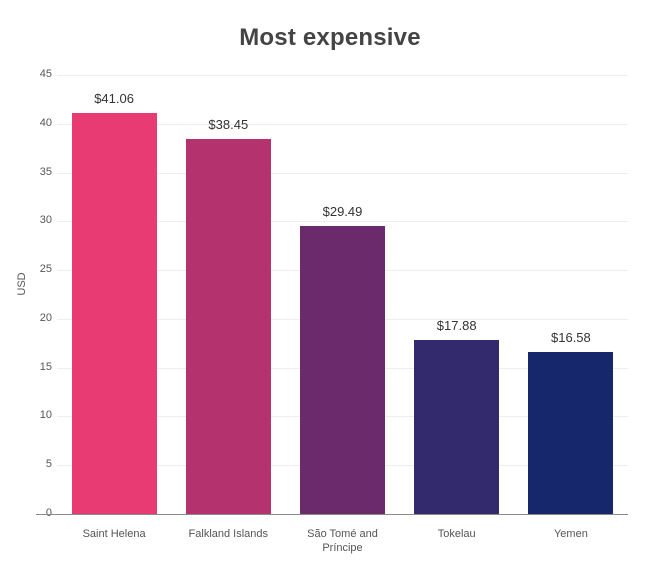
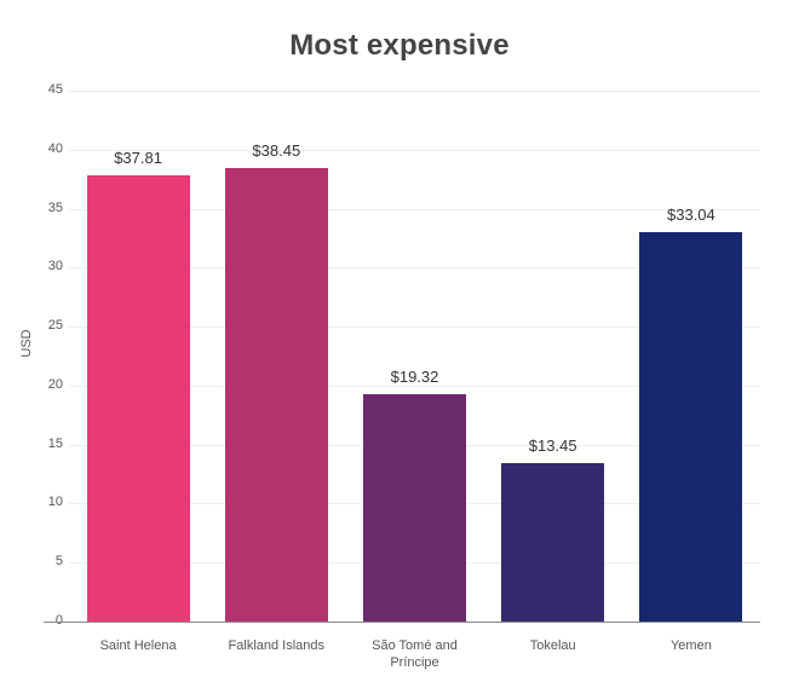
Saint Helena: $41.06 -> $37.81
São Tomé and Príncipe: $29.49 -> $19.32
Tokelau: $17.88 -> $13.45
Yemen: $16.58 -> $33.04
